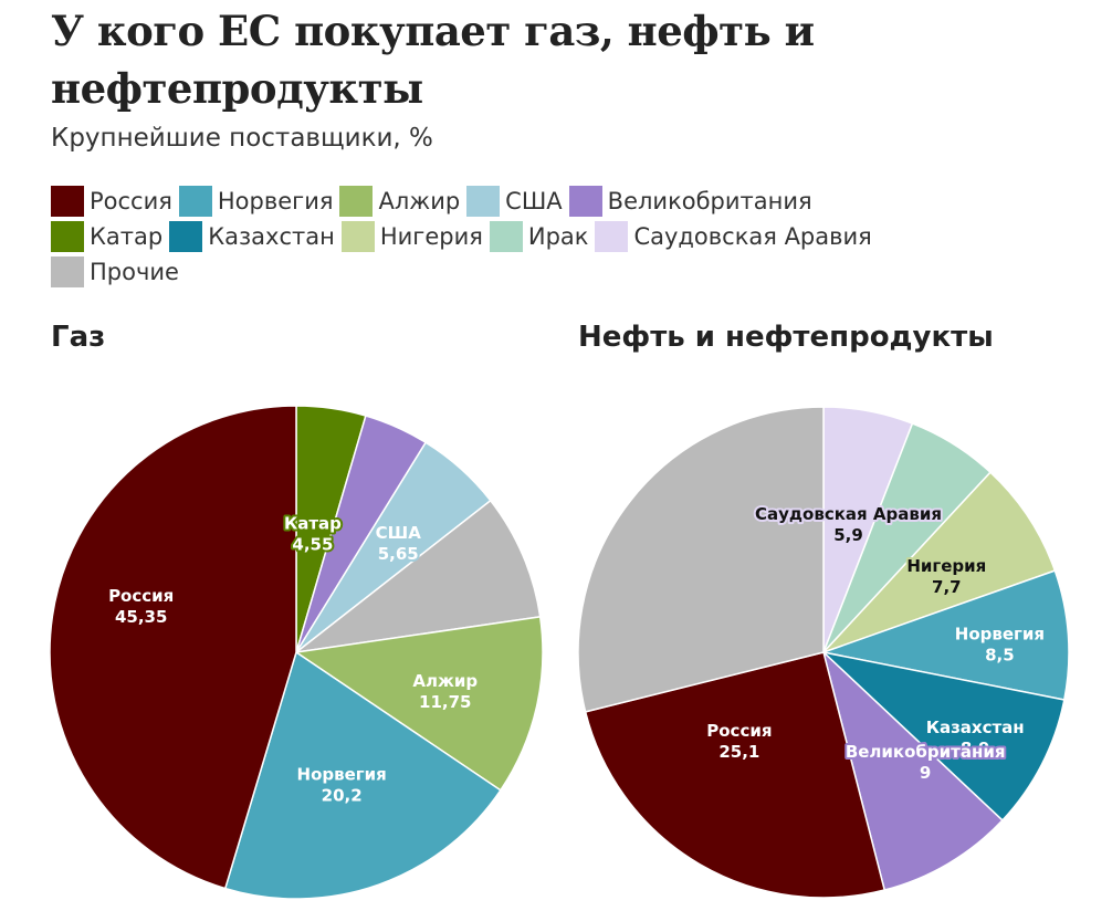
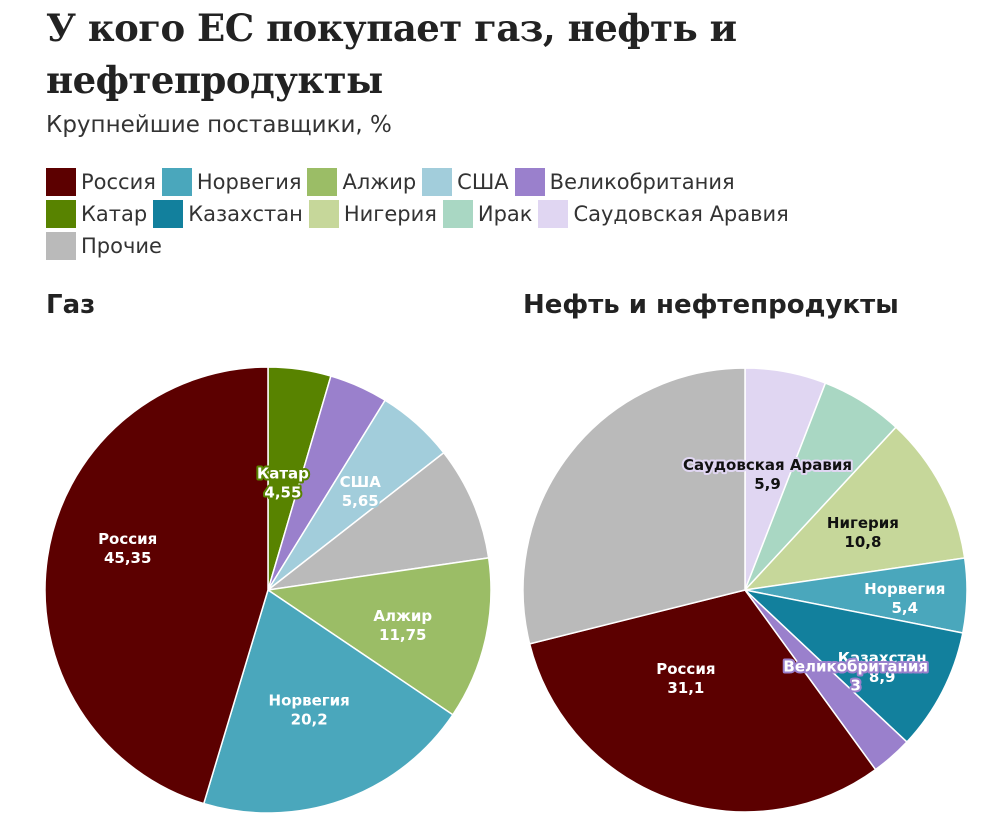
Нефть и нефтепродукты/Нигерия: 7,7 -> 10,8
Нефть и нефтепродукты/Норвегия: 8,5 -> 5,4
Нефть и нефтепродукты/Великобритания: 9 -> 3
Нефть и нефтепродукты/Россия: 25,1 -> 31,1
